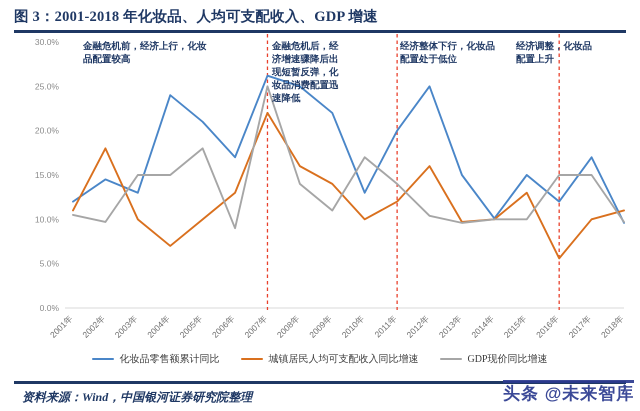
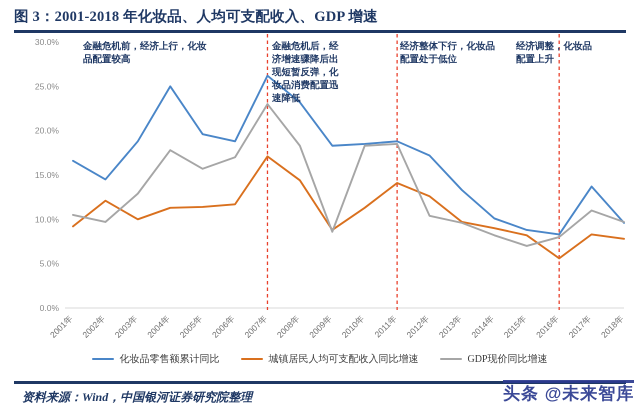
化妆品零售额累计同比/2001年: 12% -> 17%
城镇居民人均可支配收入同比增速/2001年: 11% -> 9%
城镇居民人均可支配收入同比增速/2002年: 18% -> 12%
化妆品零售额累计同比/2003年: 13% -> 19%
GDP现价同比增速/2003年: 15% -> 13%
化妆品零售额累计同比/2004年: 24% -> 25%
城镇居民人均可支配收入同比增速/2004年: 7% -> 11%
GDP现价同比增速/2004年: 15% -> 18%
化妆品零售额累计同比/2005年: 21% -> 20%
城镇居民人均可支配收入同比增速/2005年: 10% -> 11%
GDP现价同比增速/2005年: 18% -> 16%
化妆品零售额累计同比/2006年: 17% -> 19%
城镇居民人均可支配收入同比增速/2006年: 13% -> 12%
GDP现价同比增速/2006年: 9% -> 17%
城镇居民人均可支配收入同比增速/2007年: 22% -> 17%
GDP现价同比增速/2007年: 25% -> 23%
化妆品零售额累计同比/2008年: 25% -> 23%
城镇居民人均可支配收入同比增速/2008年: 16% -> 14%
GDP现价同比增速/2008年: 14% -> 18%
化妆品零售额累计同比/2009年: 22% -> 18%
城镇居民人均可支配收入同比增速/2009年: 14% -> 9%
GDP现价同比增速/2009年: 11% -> 9%
化妆品零售额累计同比/2010年: 13% -> 18%
城镇居民人均可支配收入同比增速/2010年: 10% -> 11%
GDP现价同比增速/2010年: 17% -> 18%
化妆品零售额累计同比/2011年: 20% -> 19%
城镇居民人均可支配收入同比增速/2011年: 12% -> 14%
GDP现价同比增速/2011年: 14% -> 18%
化妆品零售额累计同比/2012年: 25% -> 17%
城镇居民人均可支配收入同比增速/2012年: 16% -> 13%
化妆品零售额累计同比/2013年: 15% -> 13%
城镇居民人均可支配收入同比增速/2014年: 10% -> 9%
GDP现价同比增速/2014年: 10% -> 8%
化妆品零售额累计同比/2015年: 15% -> 9%
城镇居民人均可支配收入同比增速/2015年: 13% -> 8%
GDP现价同比增速/2015年: 10% -> 7%
化妆品零售额累计同比/2016年: 12% -> 8%
GDP现价同比增速/2016年: 15% -> 8%
化妆品零售额累计同比/2017年: 17% -> 14%
城镇居民人均可支配收入同比增速/2017年: 10% -> 8%
GDP现价同比增速/2017年: 15% -> 11%
城镇居民人均可支配收入同比增速/2018年: 11% -> 8%
